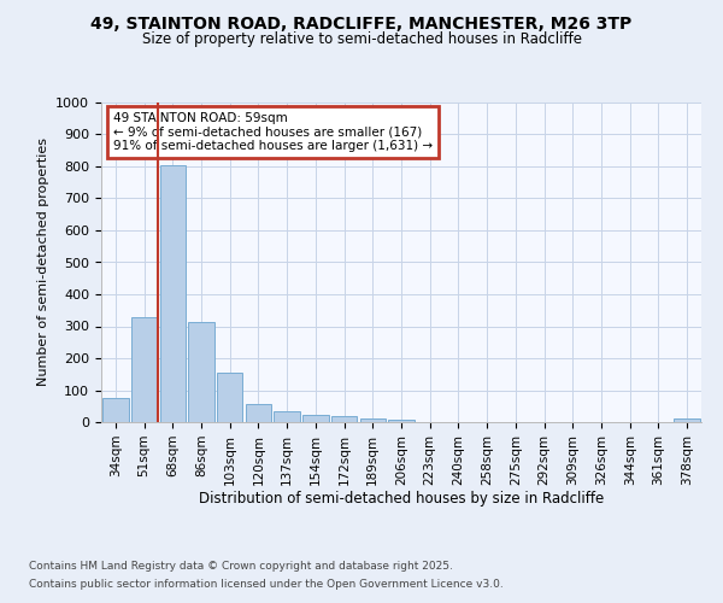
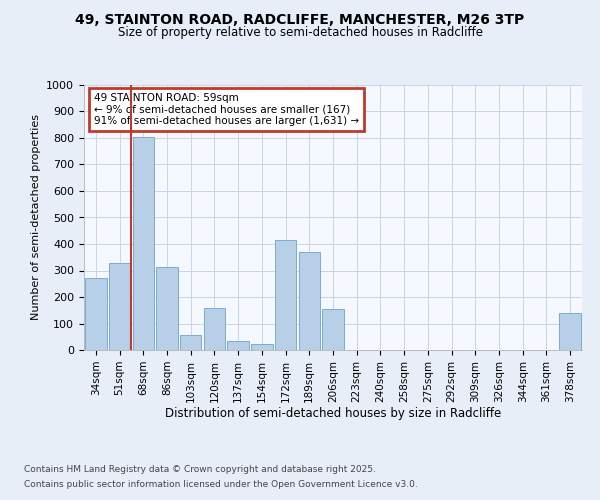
34sqm: 75 -> 270
103sqm: 155 -> 55
120sqm: 57 -> 160
172sqm: 17 -> 415
189sqm: 12 -> 370
206sqm: 7 -> 155
378sqm: 10 -> 140
